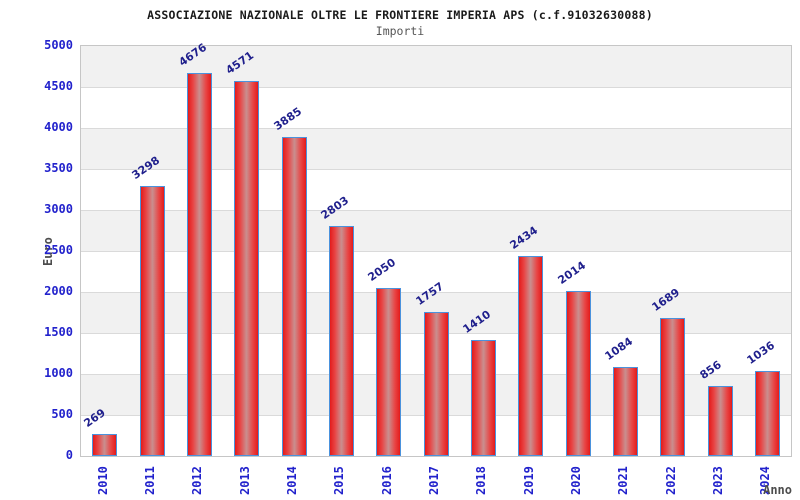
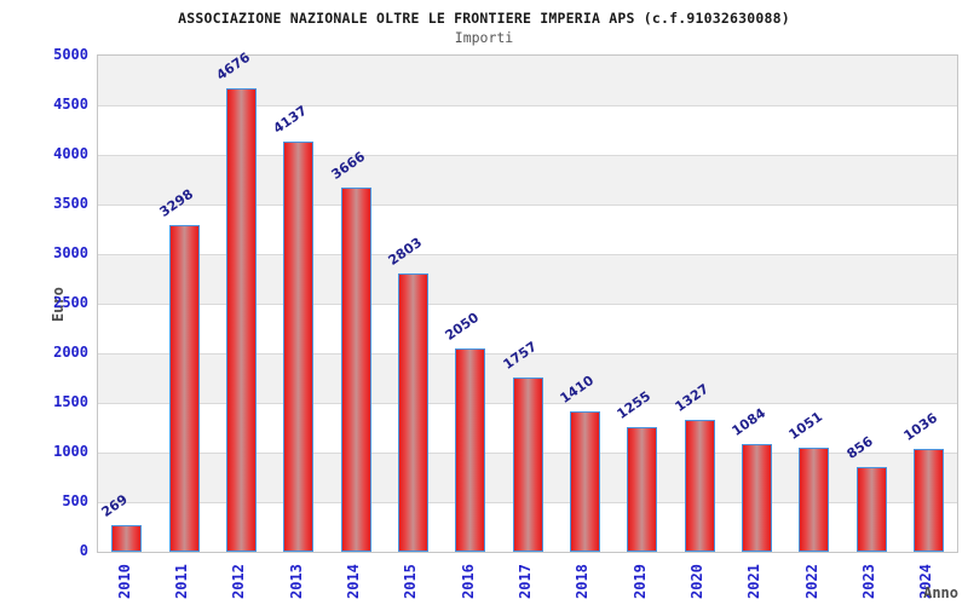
2013: 4571 -> 4137
2014: 3885 -> 3666
2019: 2434 -> 1255
2020: 2014 -> 1327
2022: 1689 -> 1051
